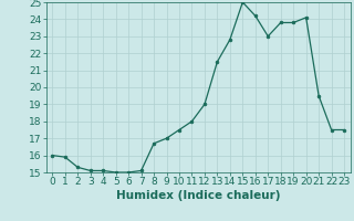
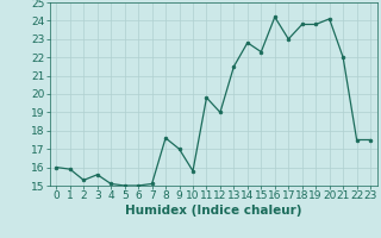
3: 15.1 -> 15.6
8: 16.7 -> 17.6
10: 17.5 -> 15.8
11: 18.0 -> 19.8
15: 25.0 -> 22.3
21: 19.5 -> 22.0
